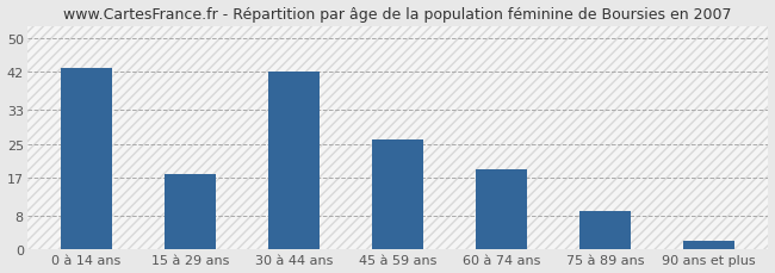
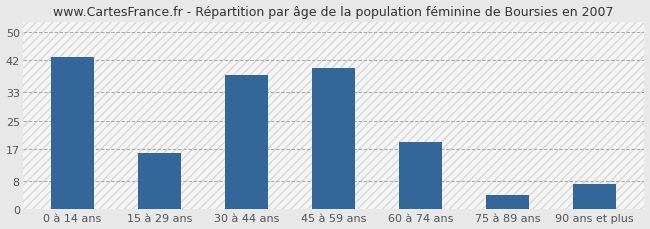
15 à 29 ans: 18 -> 16
30 à 44 ans: 42 -> 38
45 à 59 ans: 26 -> 40
75 à 89 ans: 9 -> 4
90 ans et plus: 2 -> 7
